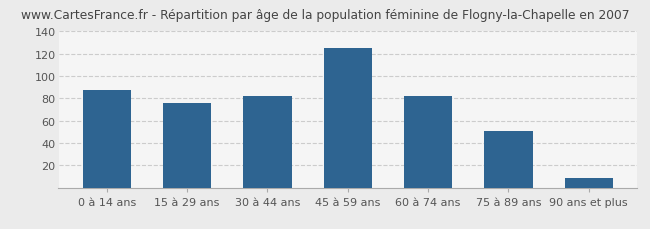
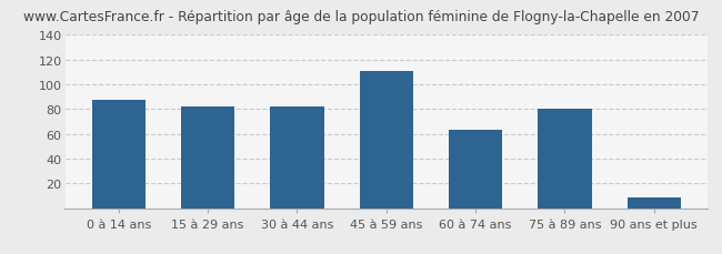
15 à 29 ans: 76 -> 82
45 à 59 ans: 125 -> 111
60 à 74 ans: 82 -> 63
75 à 89 ans: 51 -> 80
